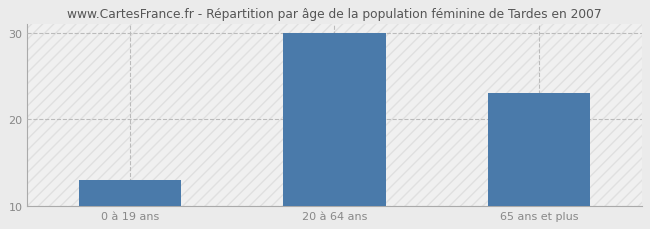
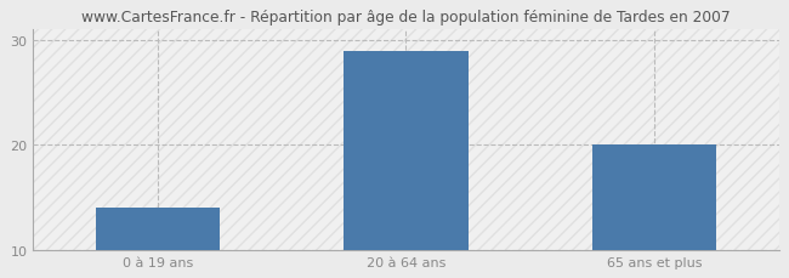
0 à 19 ans: 13 -> 14
20 à 64 ans: 30 -> 29
65 ans et plus: 23 -> 20
